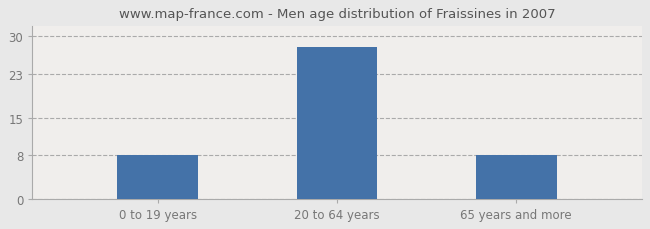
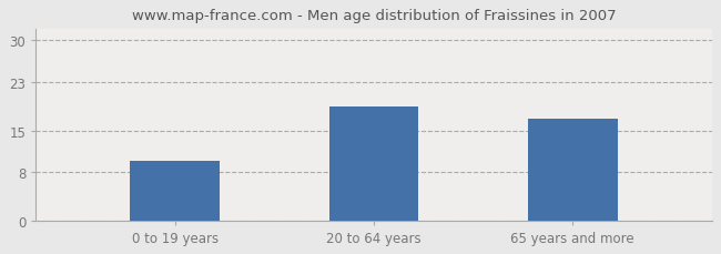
0 to 19 years: 8 -> 10
20 to 64 years: 28 -> 19
65 years and more: 8 -> 17
